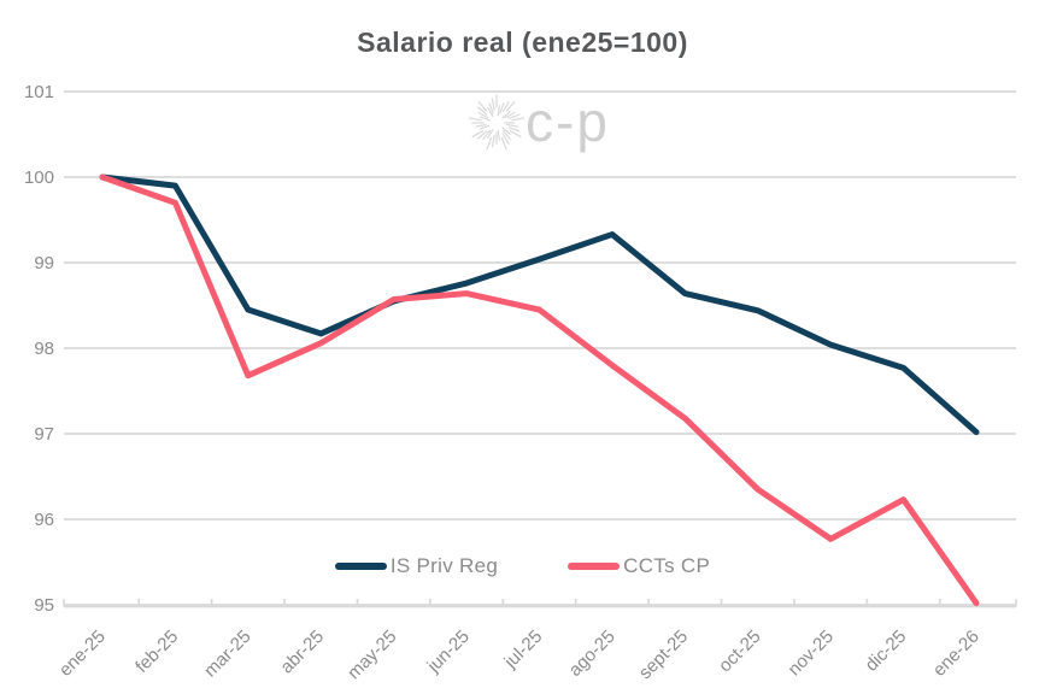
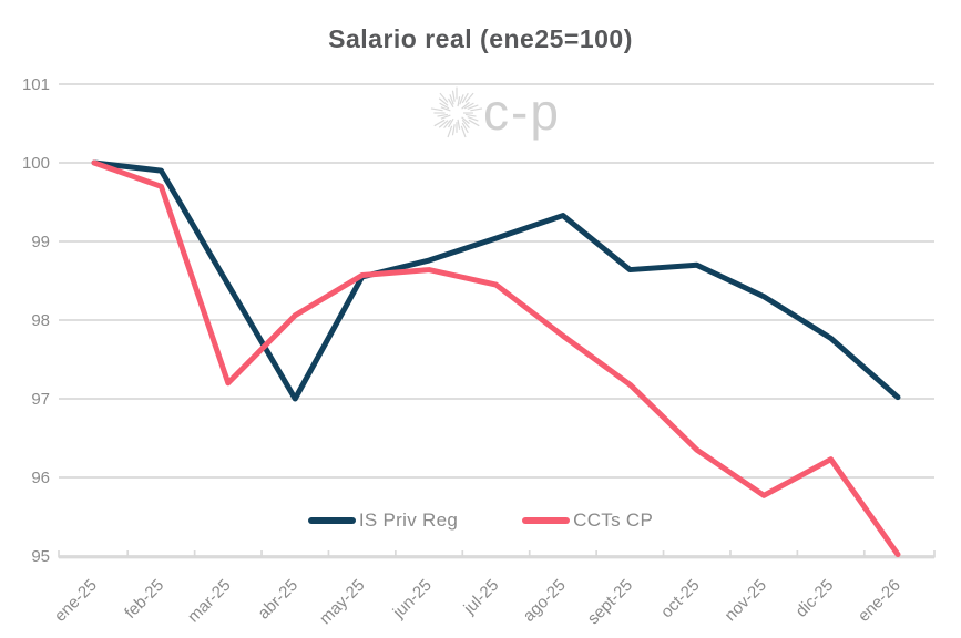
CCTs CP/mar-25: 97.7 -> 97.2
IS Priv Reg/abr-25: 98.2 -> 97.0
IS Priv Reg/oct-25: 98.4 -> 98.7
IS Priv Reg/nov-25: 98.0 -> 98.3
